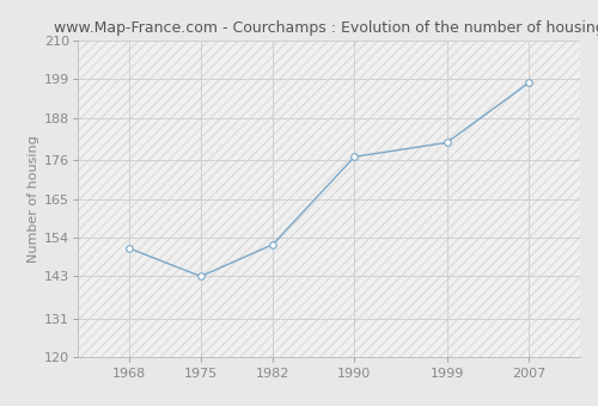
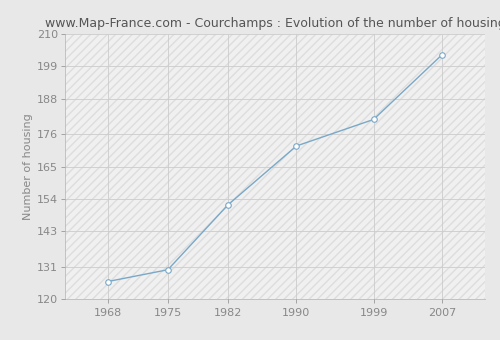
1968: 151 -> 126
1975: 143 -> 130
1990: 177 -> 172
2007: 198 -> 203
